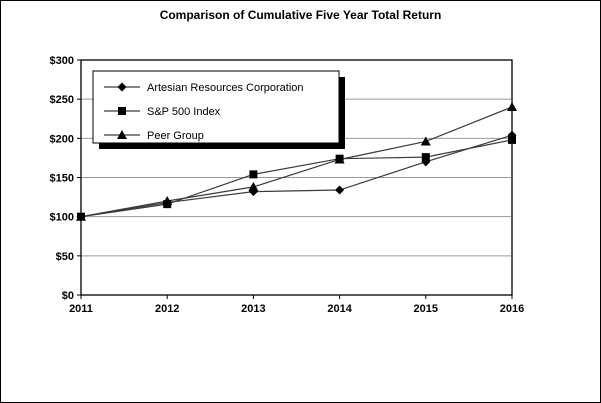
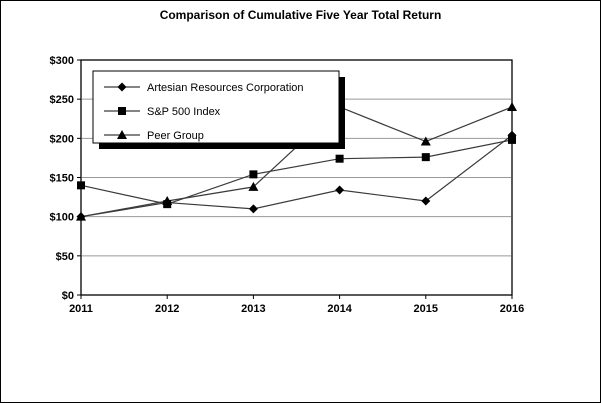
S&P 500 Index/2011: $100 -> $140
Artesian Resources Corporation/2013: $130 -> $110
Peer Group/2014: $170 -> $240
Artesian Resources Corporation/2015: $170 -> $120
